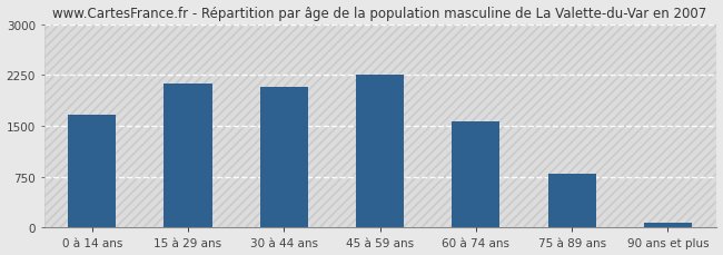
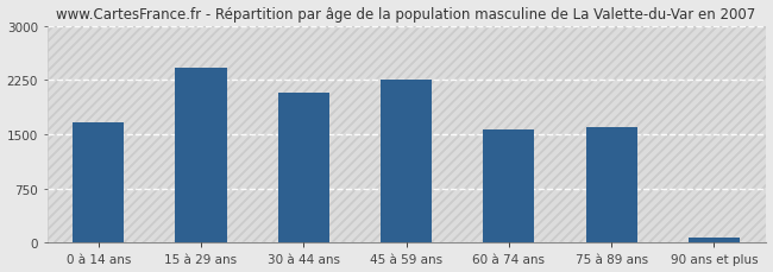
15 à 29 ans: 2130 -> 2420
75 à 89 ans: 800 -> 1600
